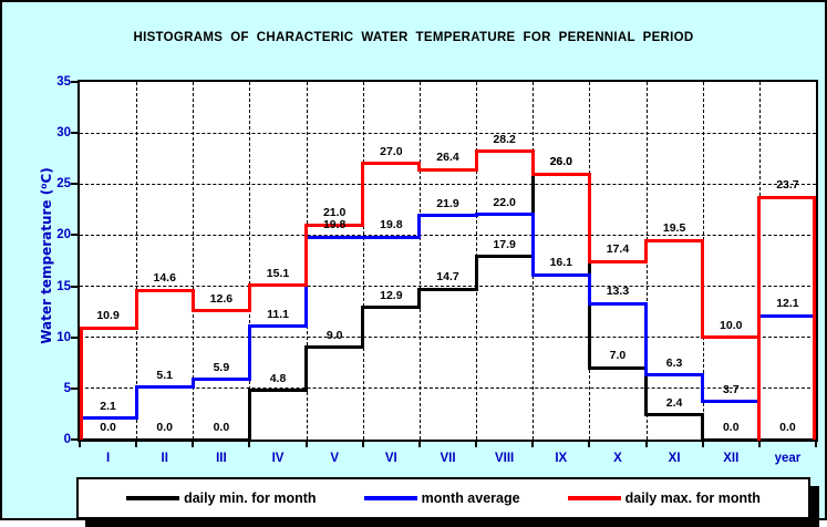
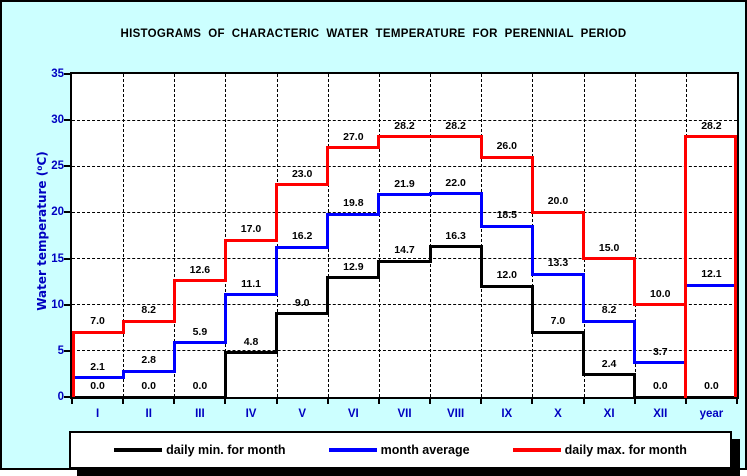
daily max. for month/I: 10.9 -> 7.0
month average/II: 5.1 -> 2.8
daily max. for month/II: 14.6 -> 8.2
daily max. for month/IV: 15.1 -> 17.0
month average/V: 19.8 -> 16.2
daily max. for month/V: 21.0 -> 23.0
daily max. for month/VII: 26.4 -> 28.2
daily min. for month/VIII: 17.9 -> 16.3
daily min. for month/IX: 26.0 -> 12.0
month average/IX: 16.1 -> 18.5
daily max. for month/X: 17.4 -> 20.0
month average/XI: 6.3 -> 8.2
daily max. for month/XI: 19.5 -> 15.0
daily max. for month/year: 23.7 -> 28.2
